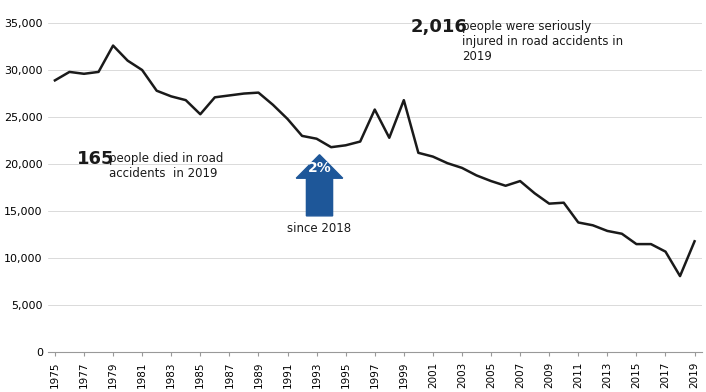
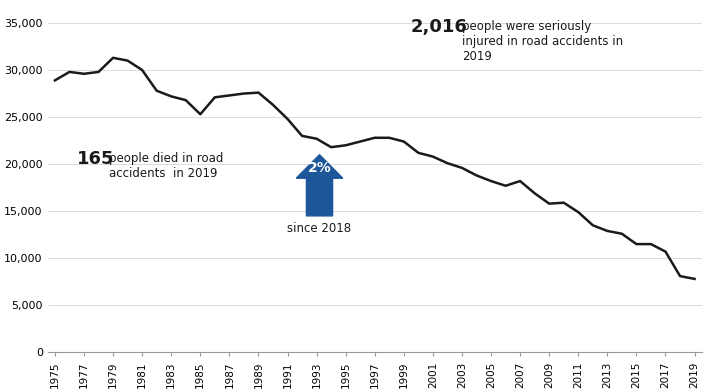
1979: 32,600 -> 31,300
1997: 25,800 -> 22,800
1999: 26,800 -> 22,400
2011: 13,800 -> 14,900
2019: 11,800 -> 7,800
